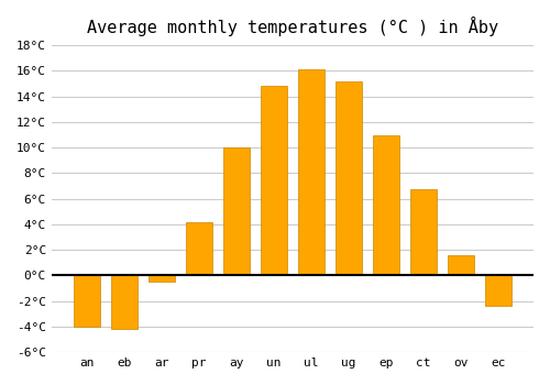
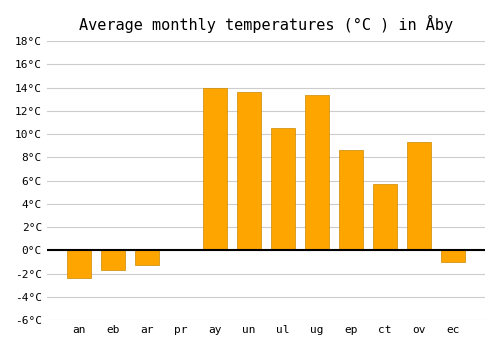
an: -4.0°C -> -2.4°C
eb: -4.2°C -> -1.7°C
ar: -0.5°C -> -1.3°C
pr: 4.2°C -> 0.1°C
ay: 10.0°C -> 14.0°C
un: 14.8°C -> 13.6°C
ul: 16.1°C -> 10.5°C
ug: 15.2°C -> 13.4°C
ep: 11.0°C -> 8.6°C
ct: 6.7°C -> 5.7°C
ov: 1.6°C -> 9.3°C
ec: -2.4°C -> -1.0°C
